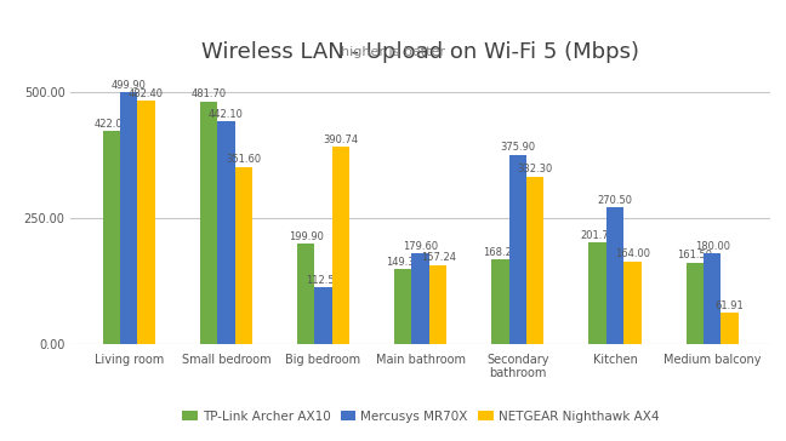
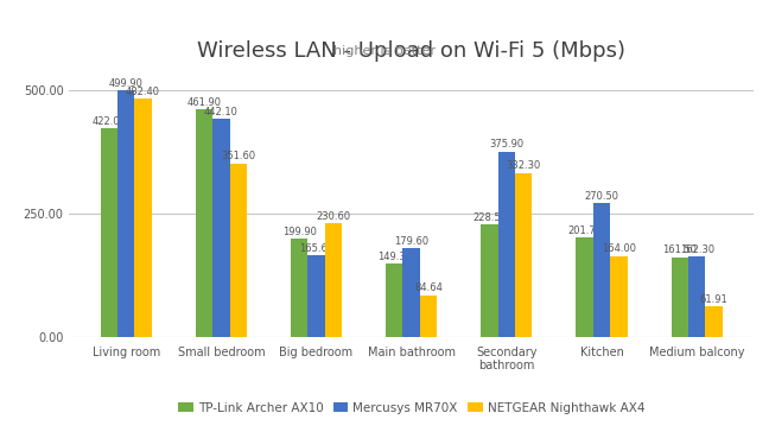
TP-Link Archer AX10/Small bedroom: 481.70 -> 461.90
Mercusys MR70X/Big bedroom: 112.50 -> 165.60
NETGEAR Nighthawk AX4/Big bedroom: 390.74 -> 230.60
NETGEAR Nighthawk AX4/Main bathroom: 157.24 -> 84.64
TP-Link Archer AX10/Secondary bathroom: 168.20 -> 228.50
Mercusys MR70X/Medium balcony: 180 -> 162
